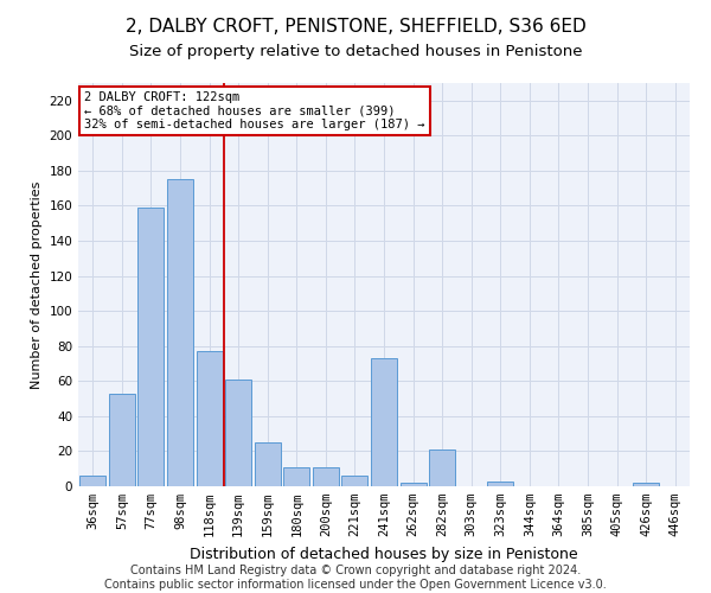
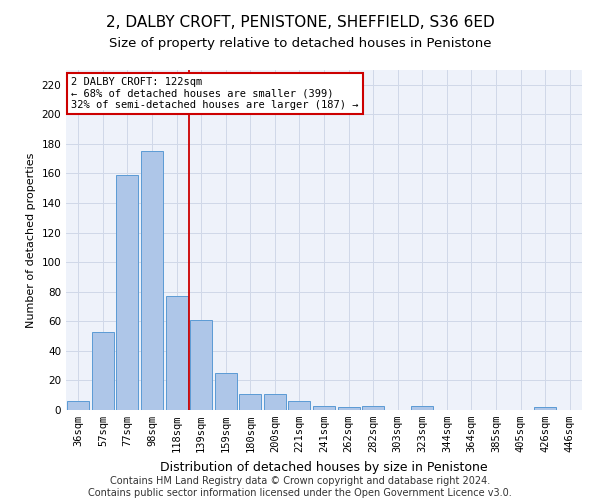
241sqm: 73 -> 3
282sqm: 21 -> 3
